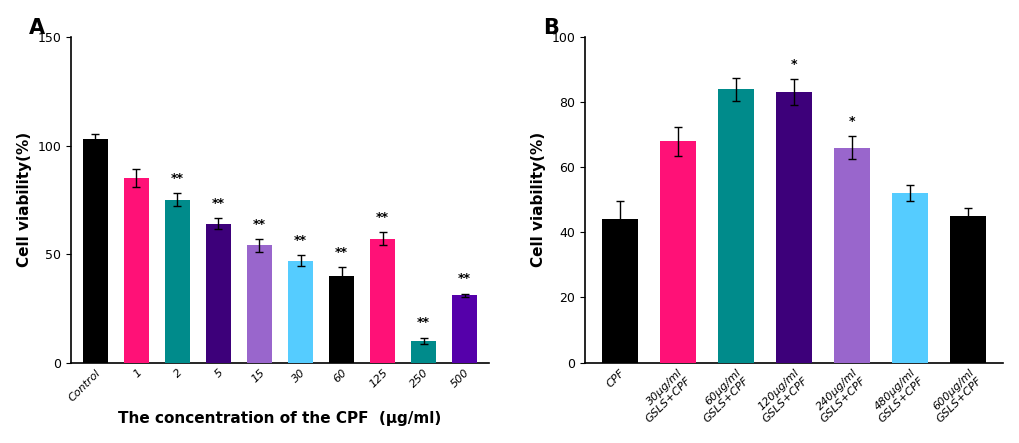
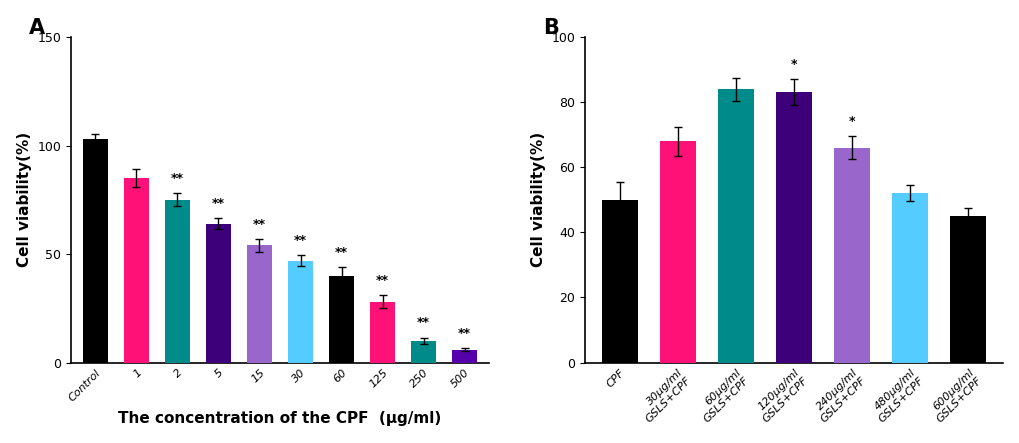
125: 57 -> 28
500: 31 -> 6
CPF: 44 -> 50
